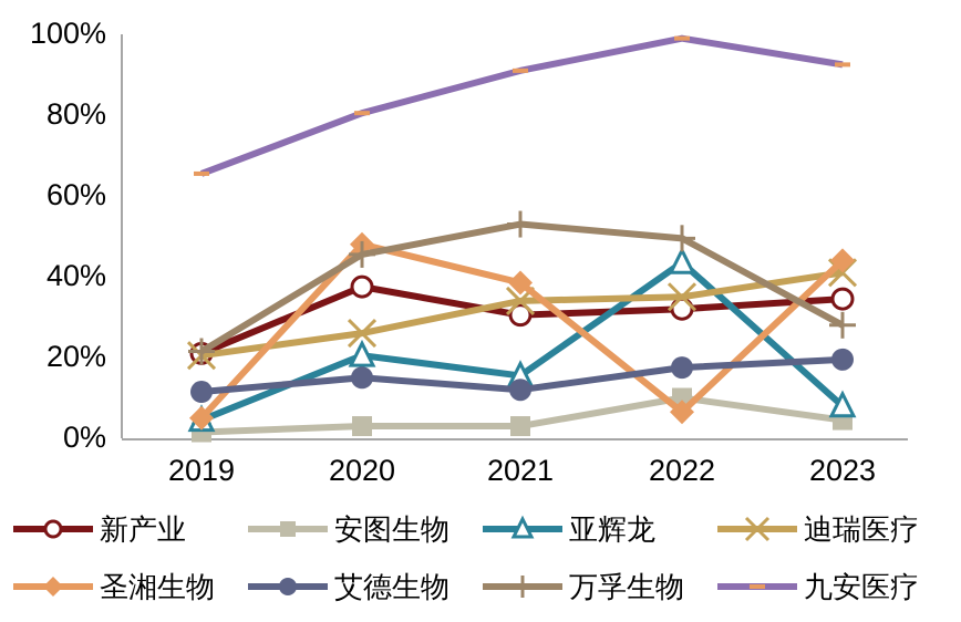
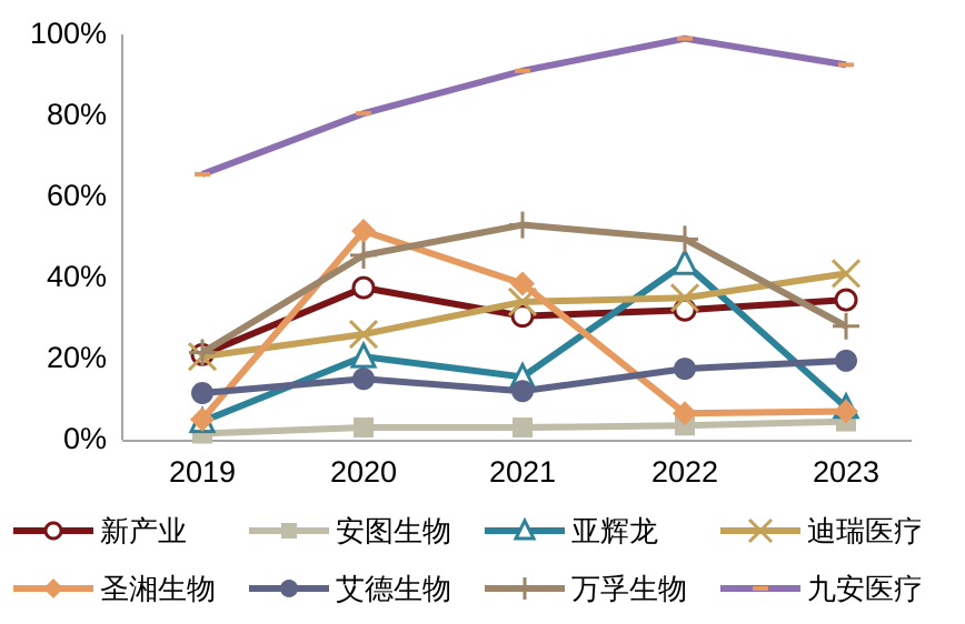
圣湘生物/2020: 48% -> 52%
安图生物/2022: 10% -> 4%
圣湘生物/2023: 44% -> 7%
